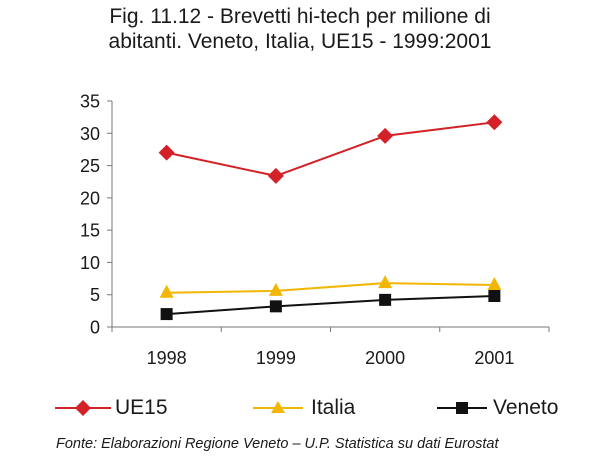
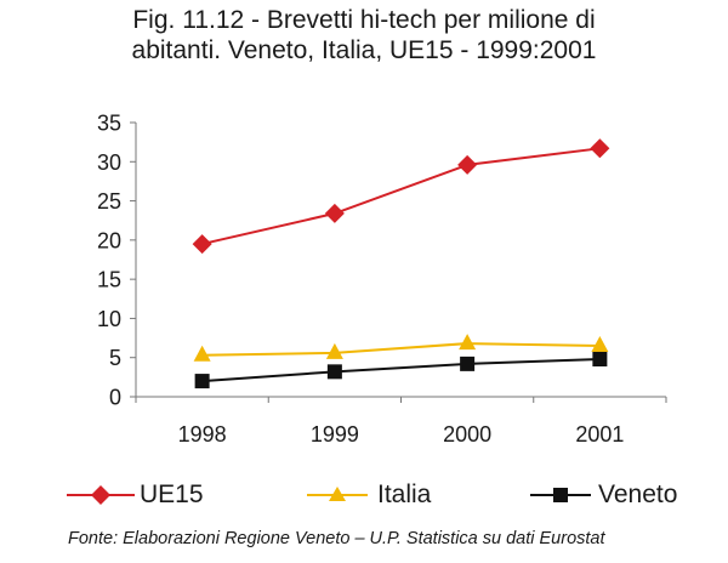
UE15/1998: 27 -> 20
